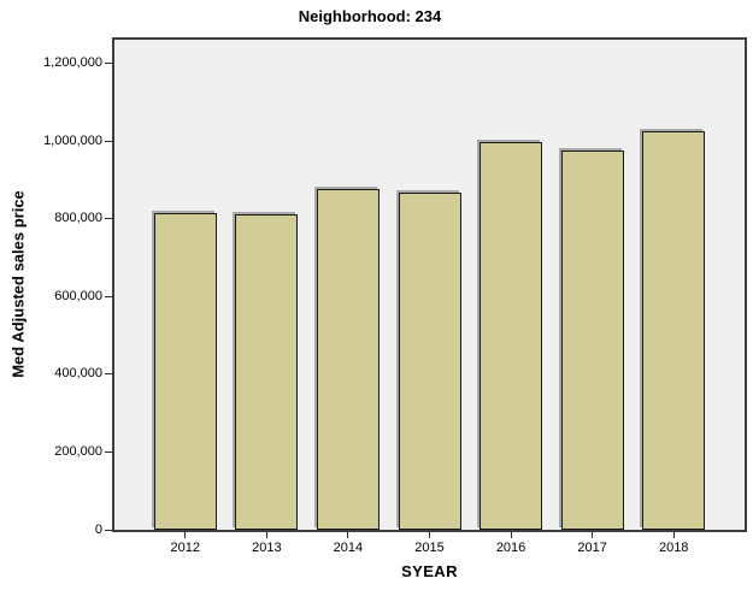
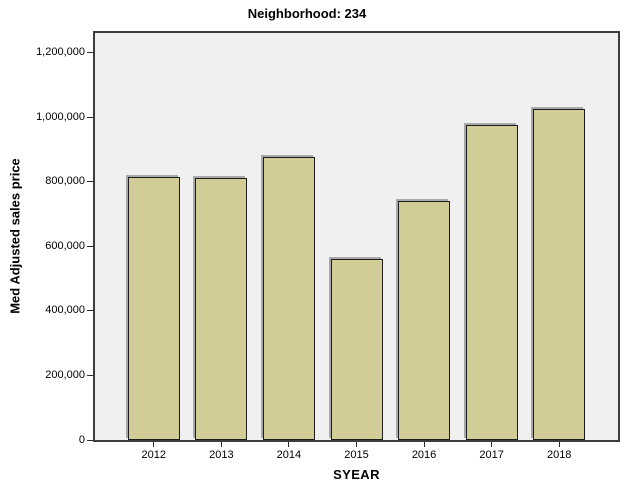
2015: 870000 -> 560000
2016: 1000000 -> 740000
